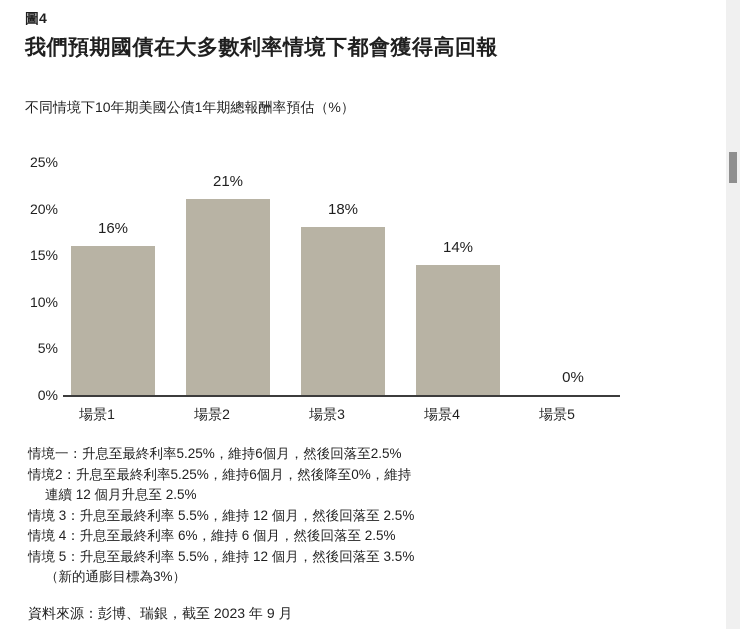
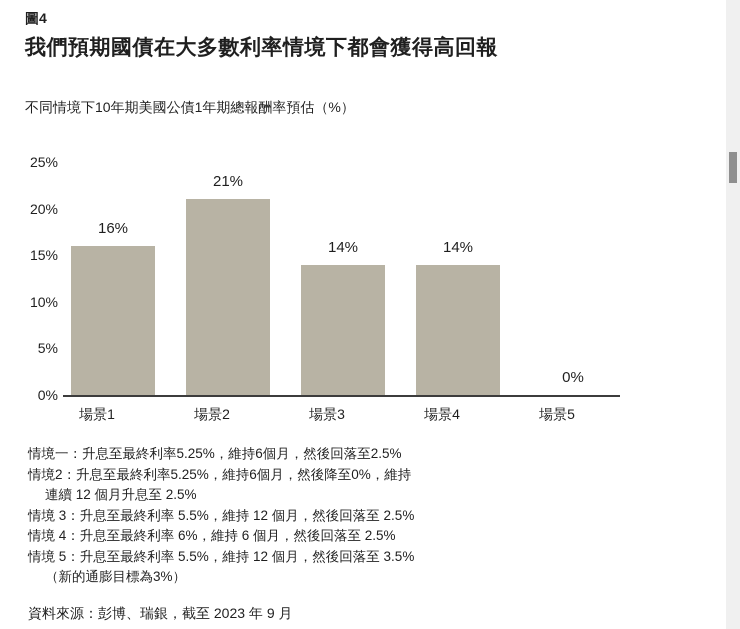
場景3: 18% -> 14%
